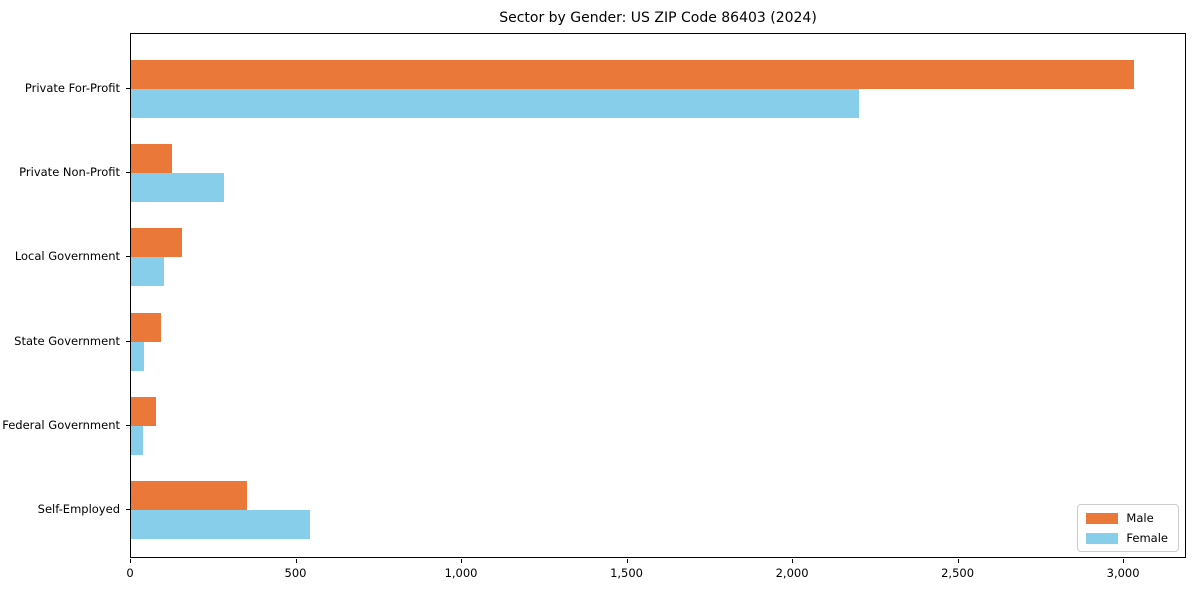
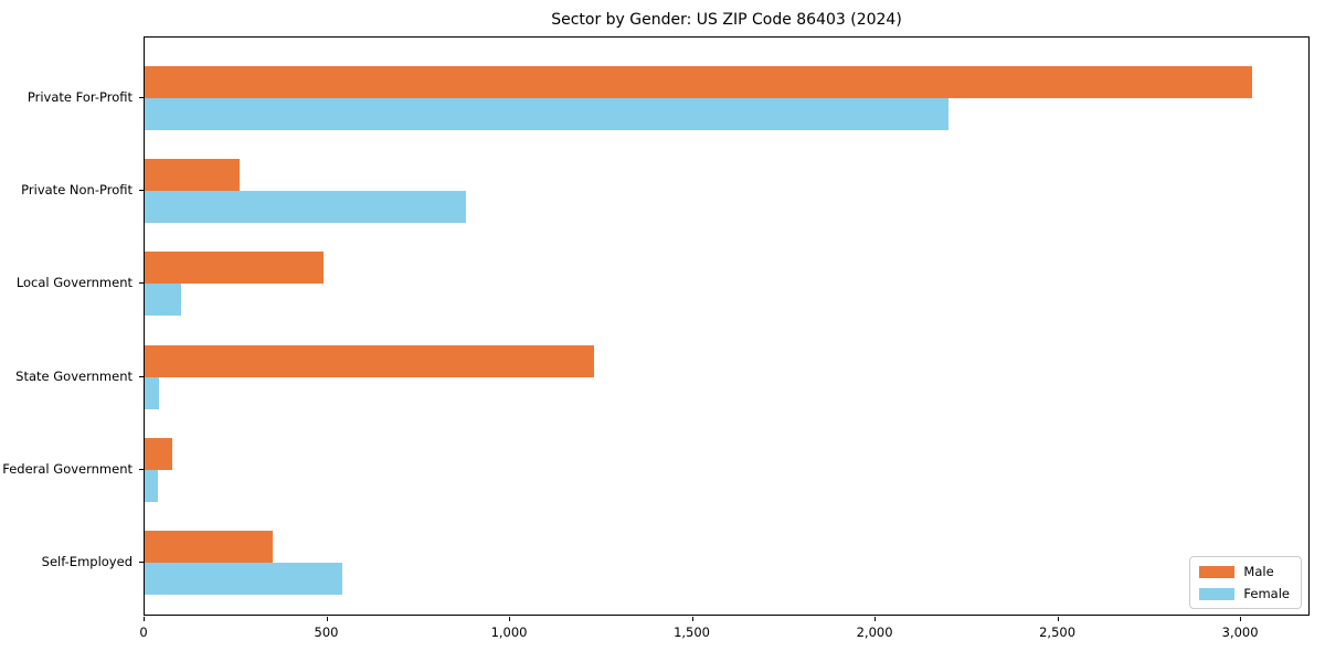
Male/Private Non-Profit: 120 -> 260
Female/Private Non-Profit: 280 -> 880
Male/Local Government: 160 -> 490
Male/State Government: 90 -> 1230
